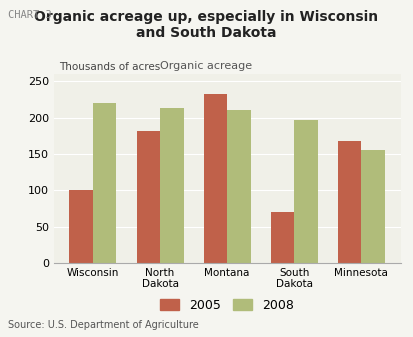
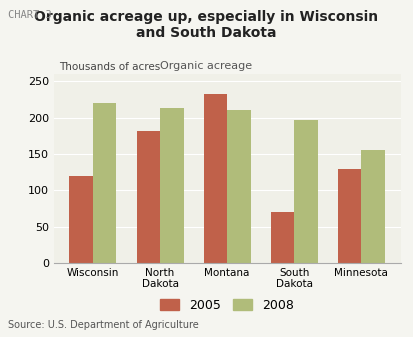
2005/Wisconsin: 100 -> 120
2005/Minnesota: 168 -> 130
